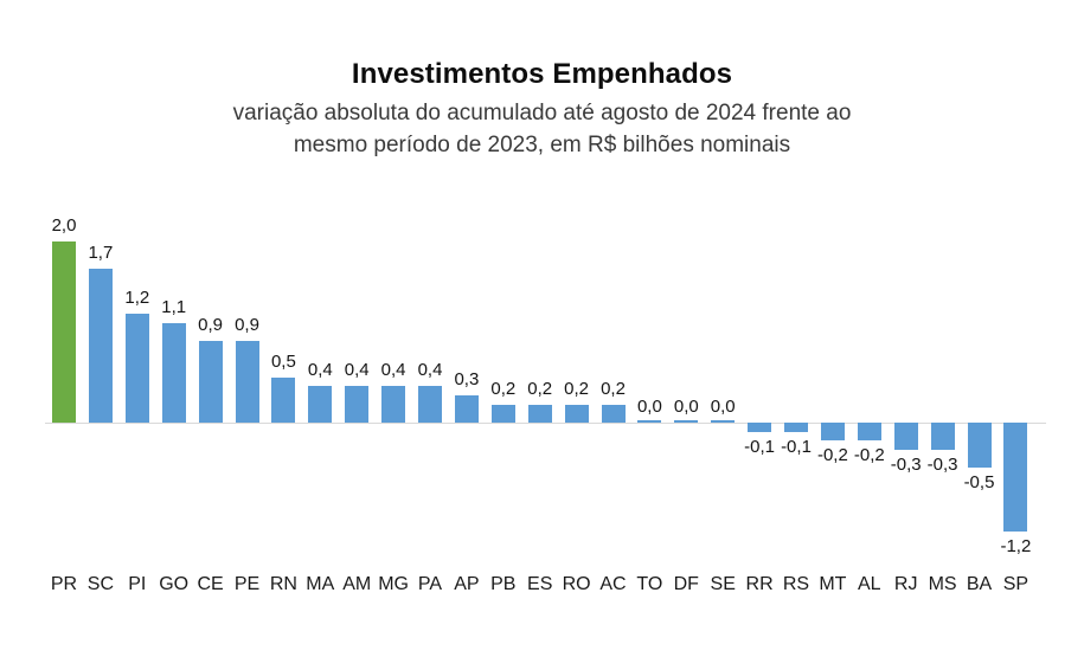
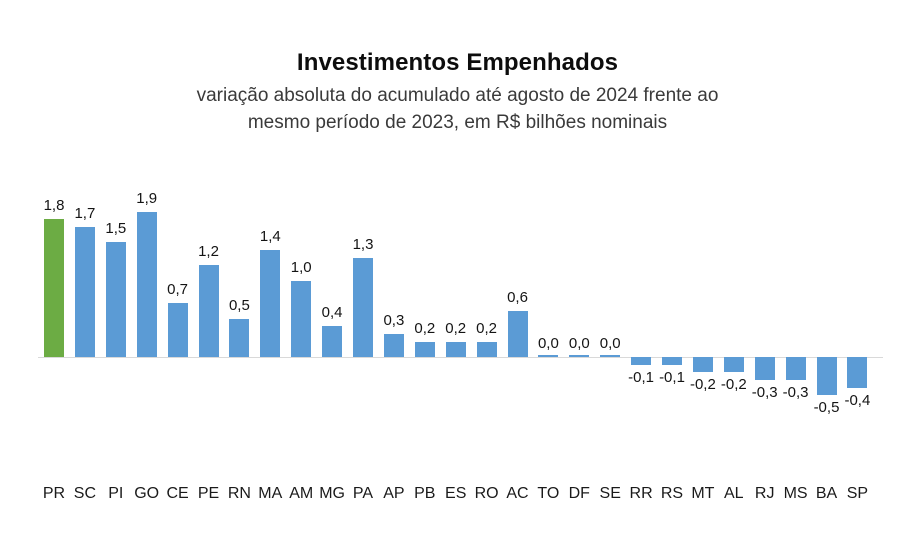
PR: 2,0 -> 1,8
PI: 1,2 -> 1,5
GO: 1,1 -> 1,9
CE: 0,9 -> 0,7
PE: 0,9 -> 1,2
MA: 0,4 -> 1,4
AM: 0,4 -> 1,0
PA: 0,4 -> 1,3
AC: 0,2 -> 0,6
SP: -1,2 -> -0,4
